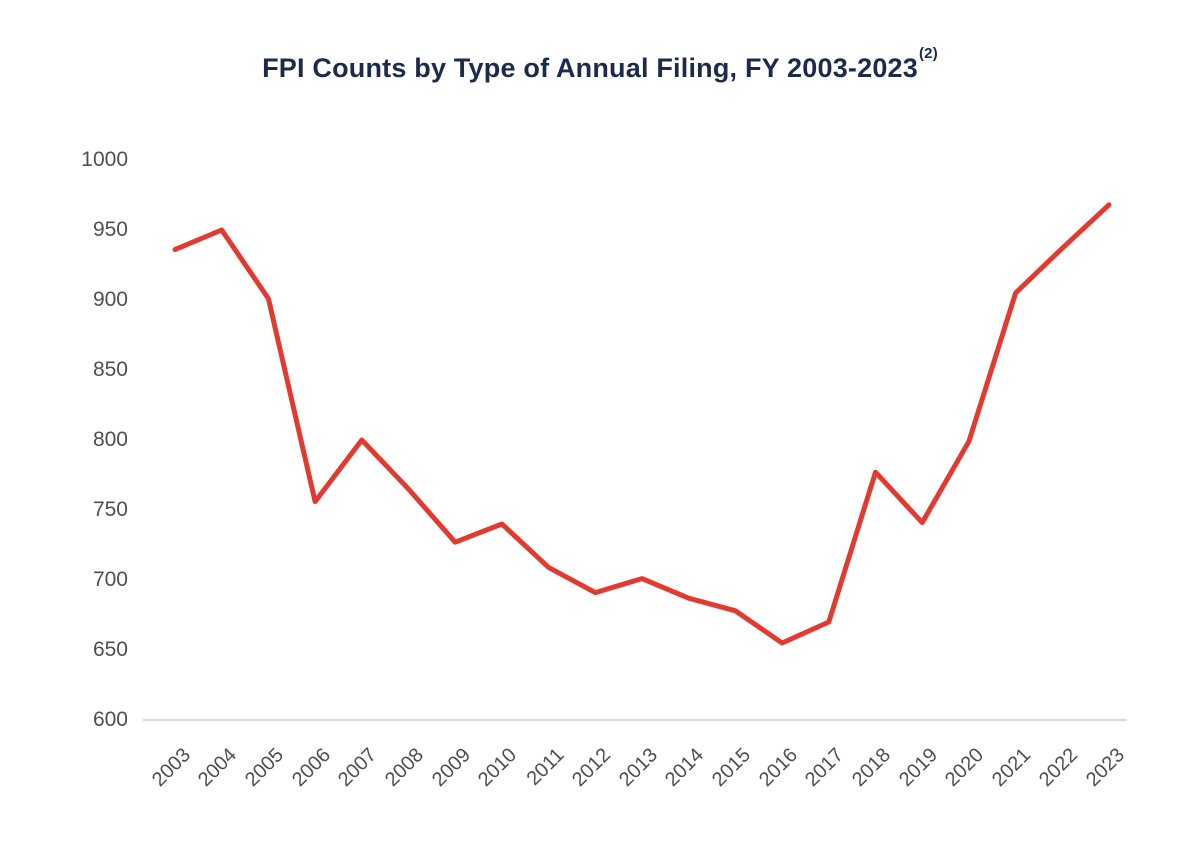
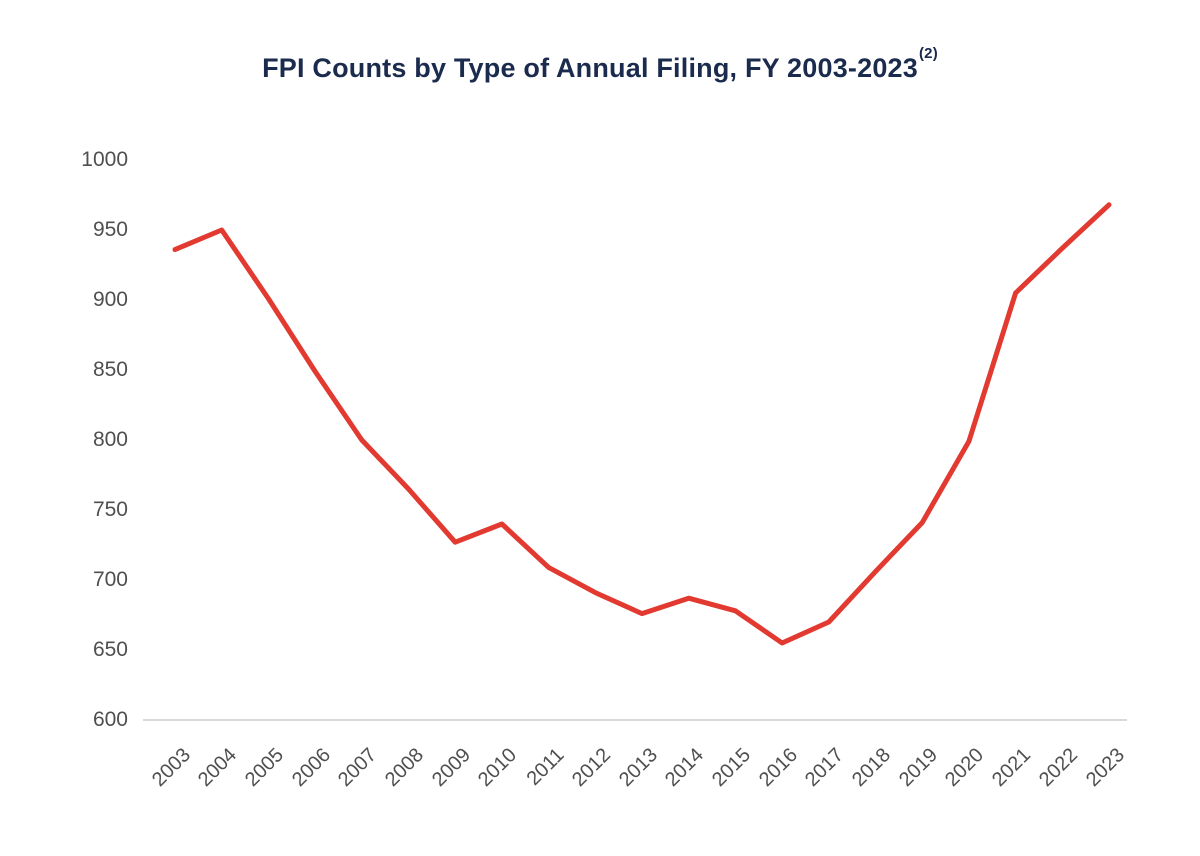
2006: 756 -> 849
2013: 701 -> 676
2018: 777 -> 706
